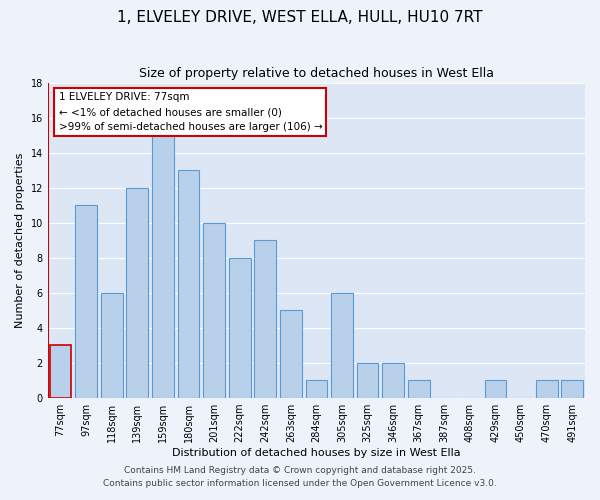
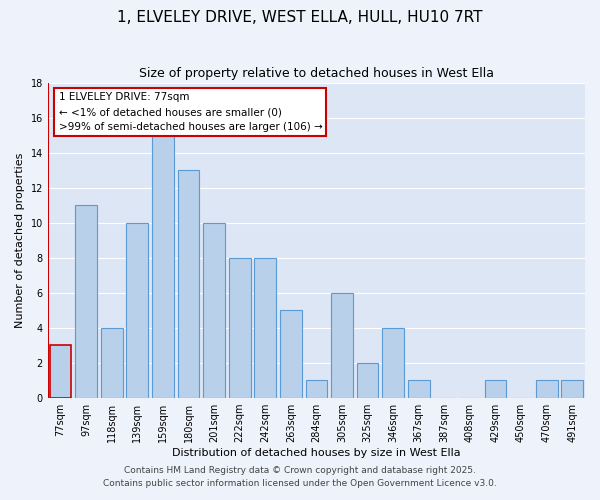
118sqm: 6 -> 4
139sqm: 12 -> 10
242sqm: 9 -> 8
346sqm: 2 -> 4
